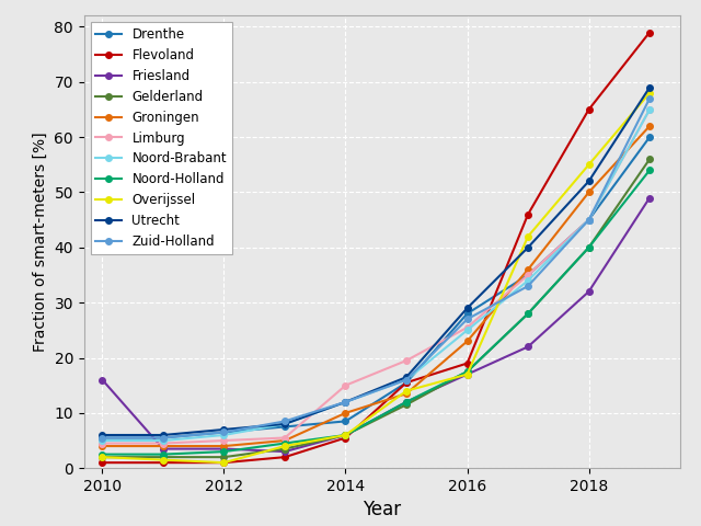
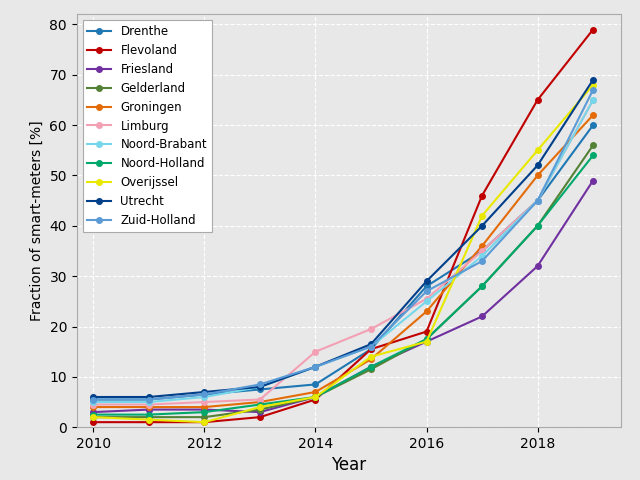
Friesland/2010: 16.0 -> 3.0
Groningen/2014: 10.0 -> 7.0
